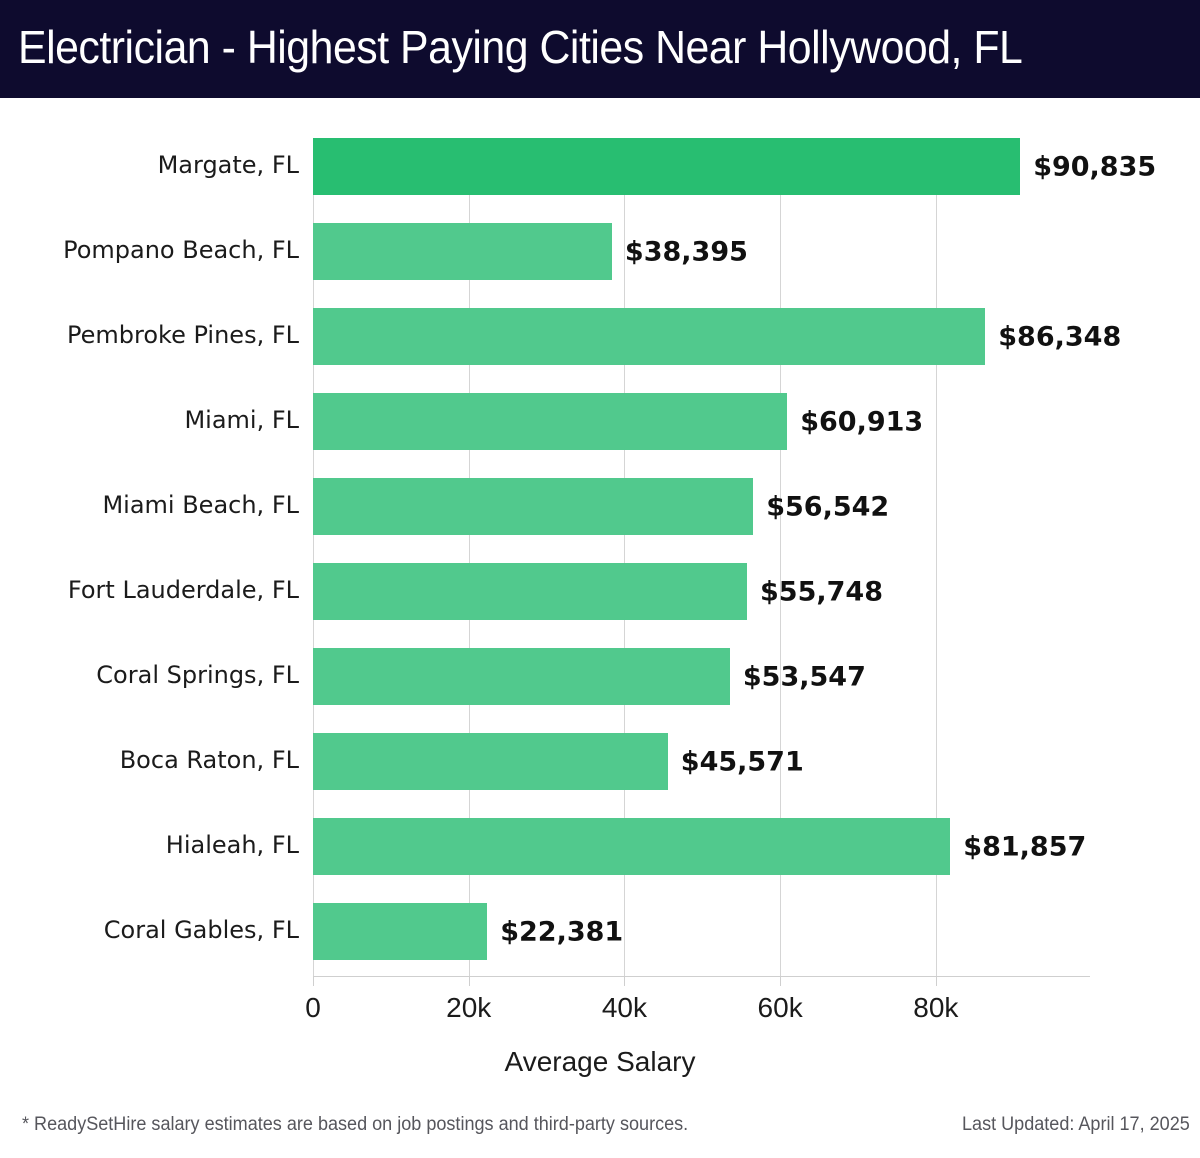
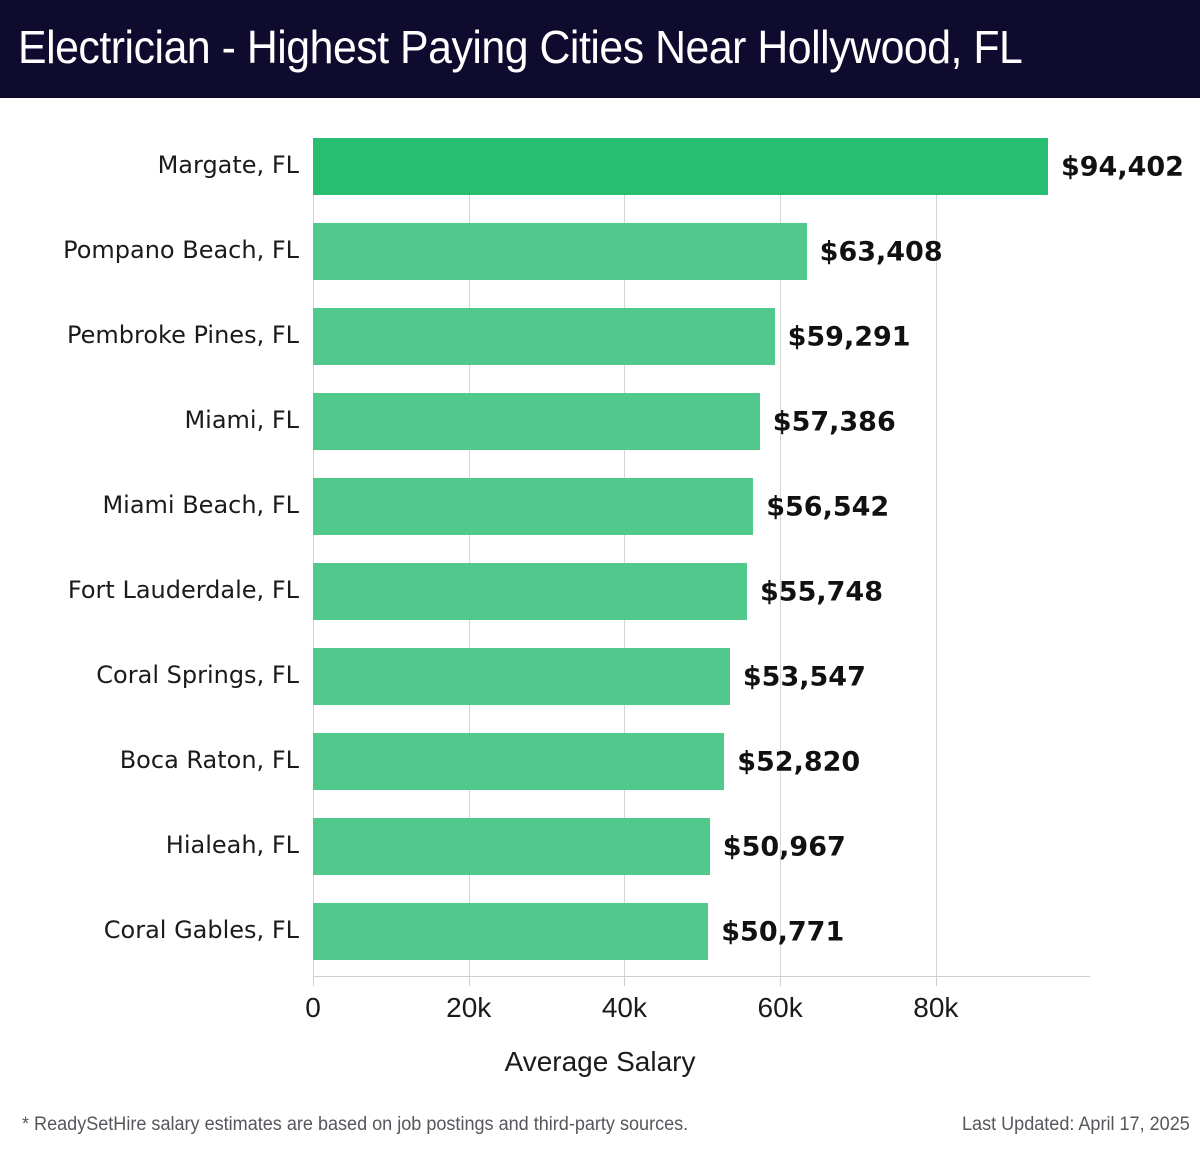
Margate, FL: $90,835 -> $94,402
Pompano Beach, FL: $38,395 -> $63,408
Pembroke Pines, FL: $86,348 -> $59,291
Miami, FL: $60,913 -> $57,386
Boca Raton, FL: $45,571 -> $52,820
Hialeah, FL: $81,857 -> $50,967
Coral Gables, FL: $22,381 -> $50,771
